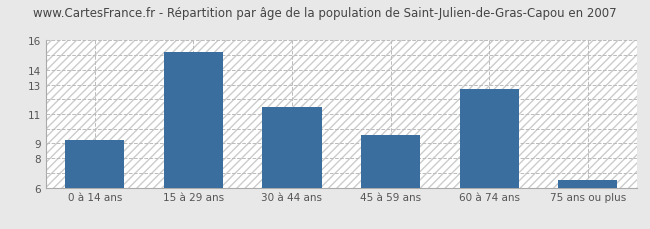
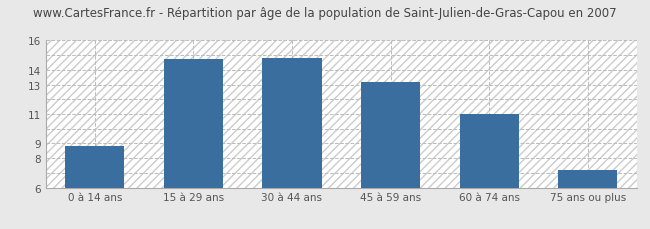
0 à 14 ans: 9.2 -> 8.8
15 à 29 ans: 15.2 -> 14.8
30 à 44 ans: 11.5 -> 14.8
45 à 59 ans: 9.6 -> 13.2
60 à 74 ans: 12.7 -> 11.0
75 ans ou plus: 6.5 -> 7.2
